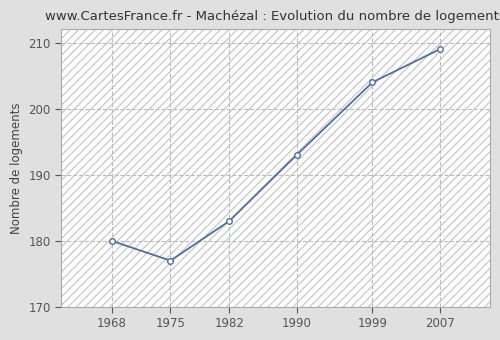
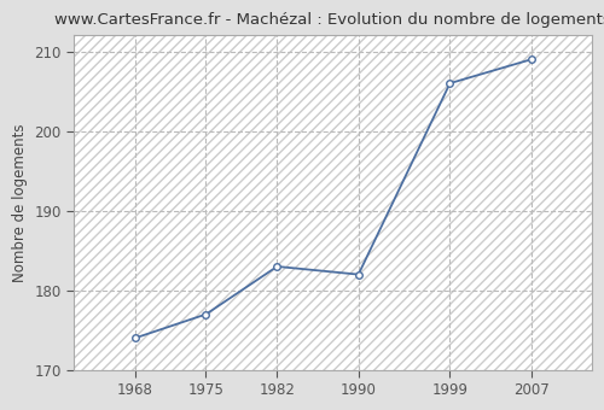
1968: 180 -> 174
1990: 193 -> 182
1999: 204 -> 206
